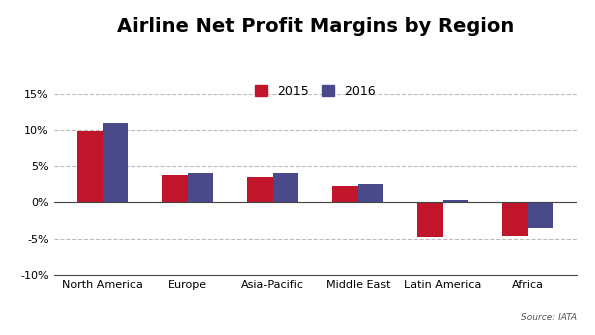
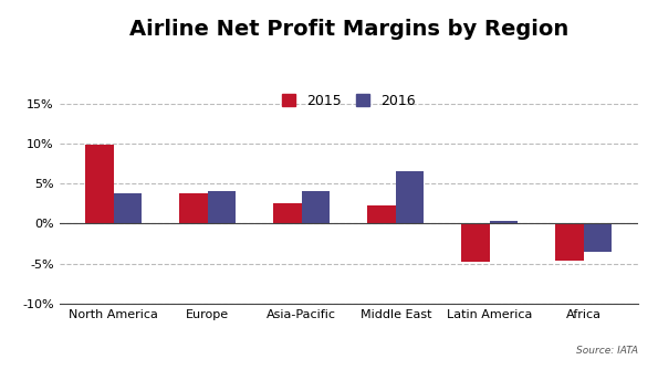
2016/North America: 11.0% -> 3.8%
2015/Asia-Pacific: 3.5% -> 2.6%
2016/Middle East: 2.5% -> 6.6%
